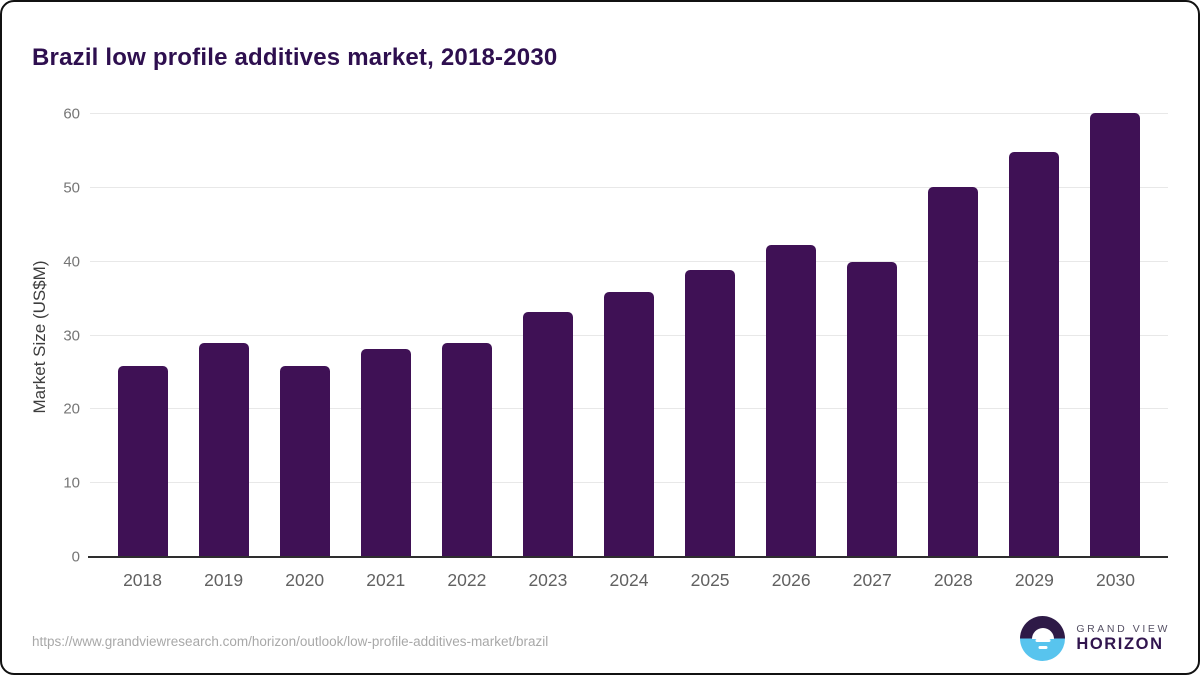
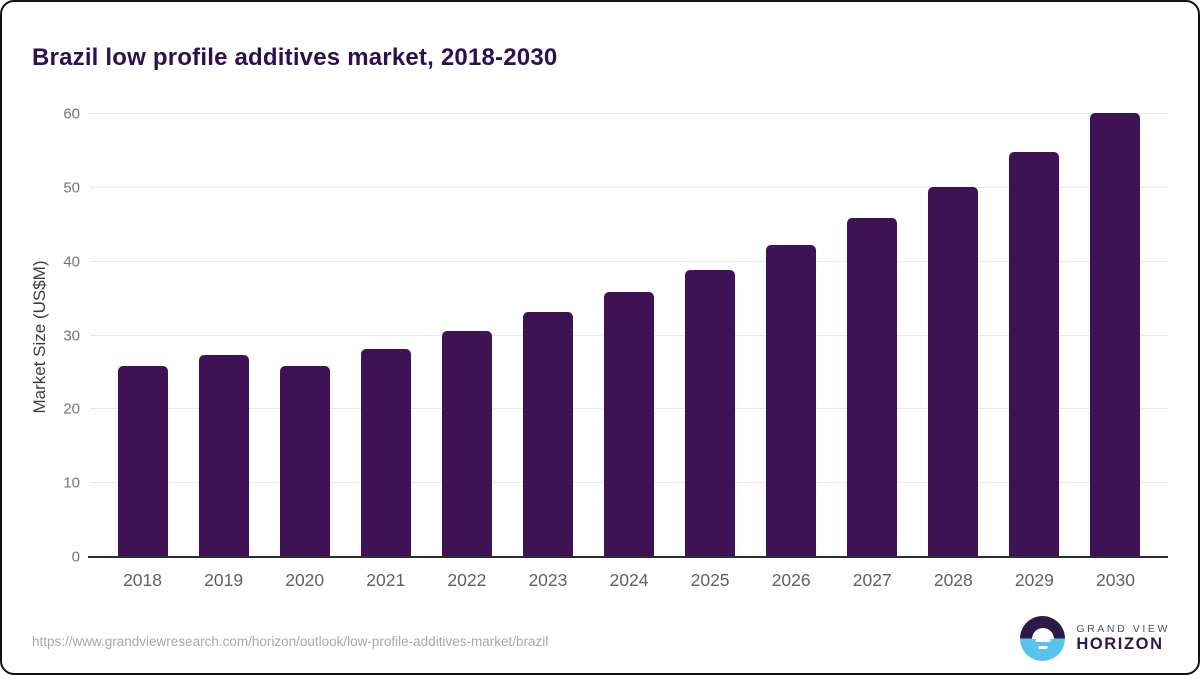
2019: 29 -> 27
2022: 29 -> 31
2027: 40 -> 46
